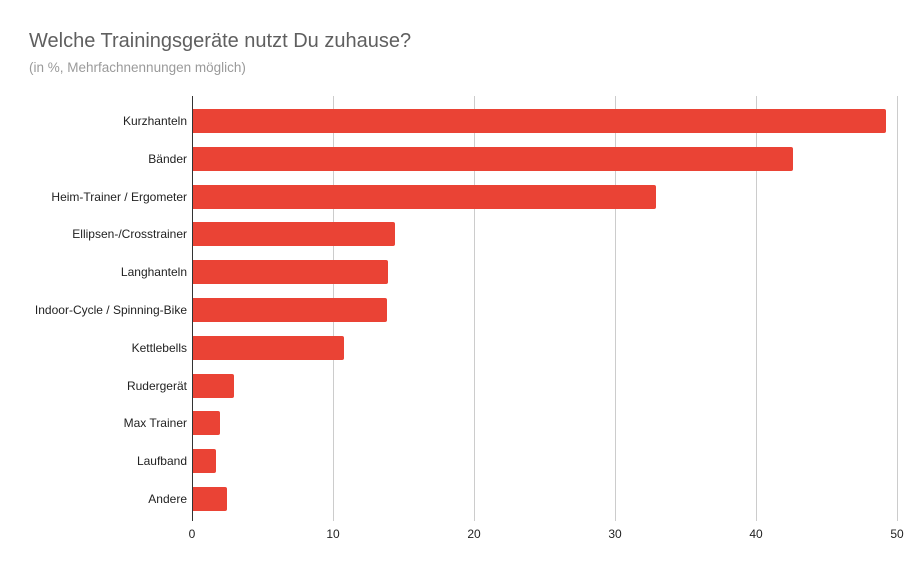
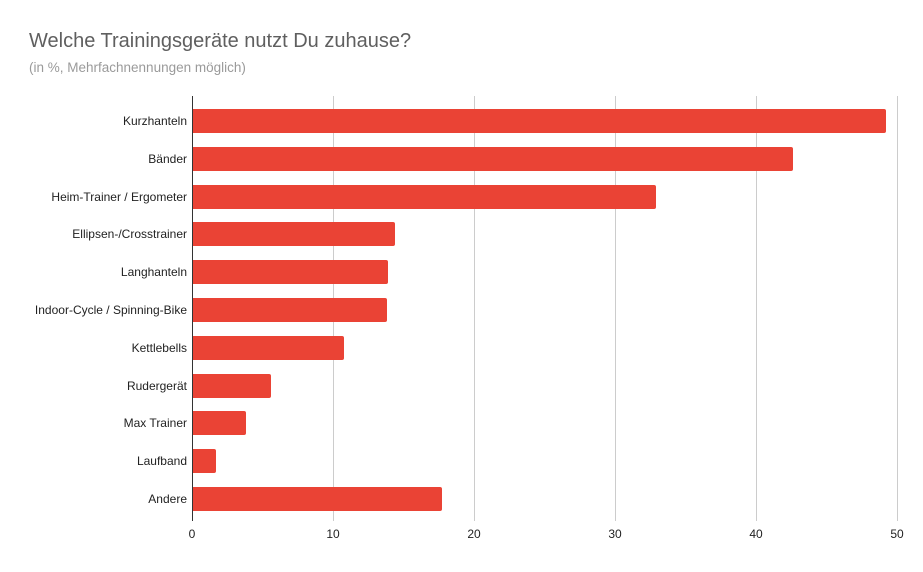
Rudergerät: 3.0 -> 5.6
Max Trainer: 2.0 -> 3.8
Andere: 2.5 -> 17.7
